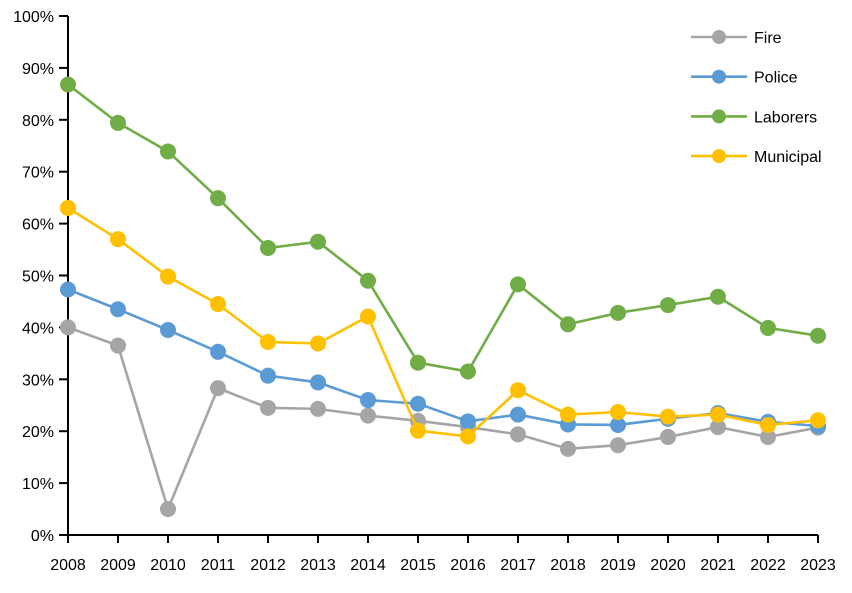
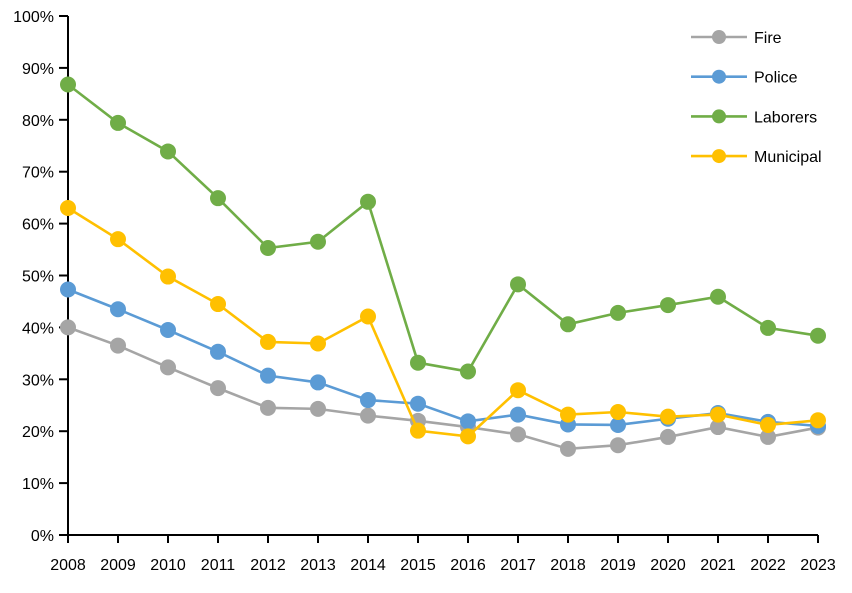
Fire/2010: 5% -> 32%
Laborers/2014: 49% -> 64%
